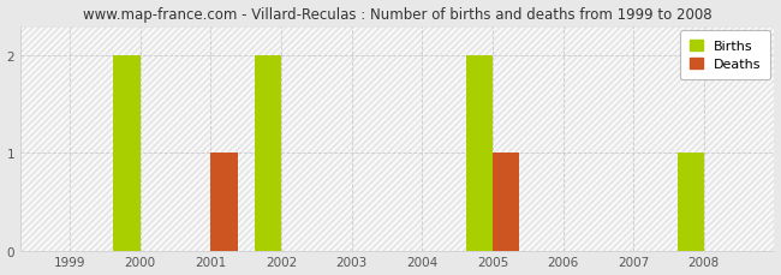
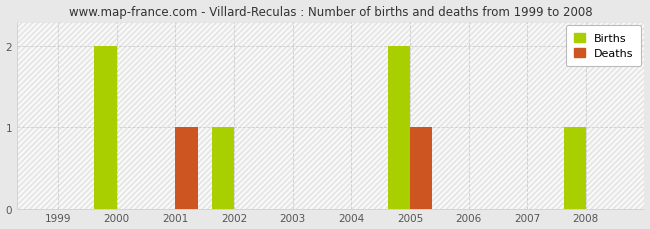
Births/2002: 2 -> 1
